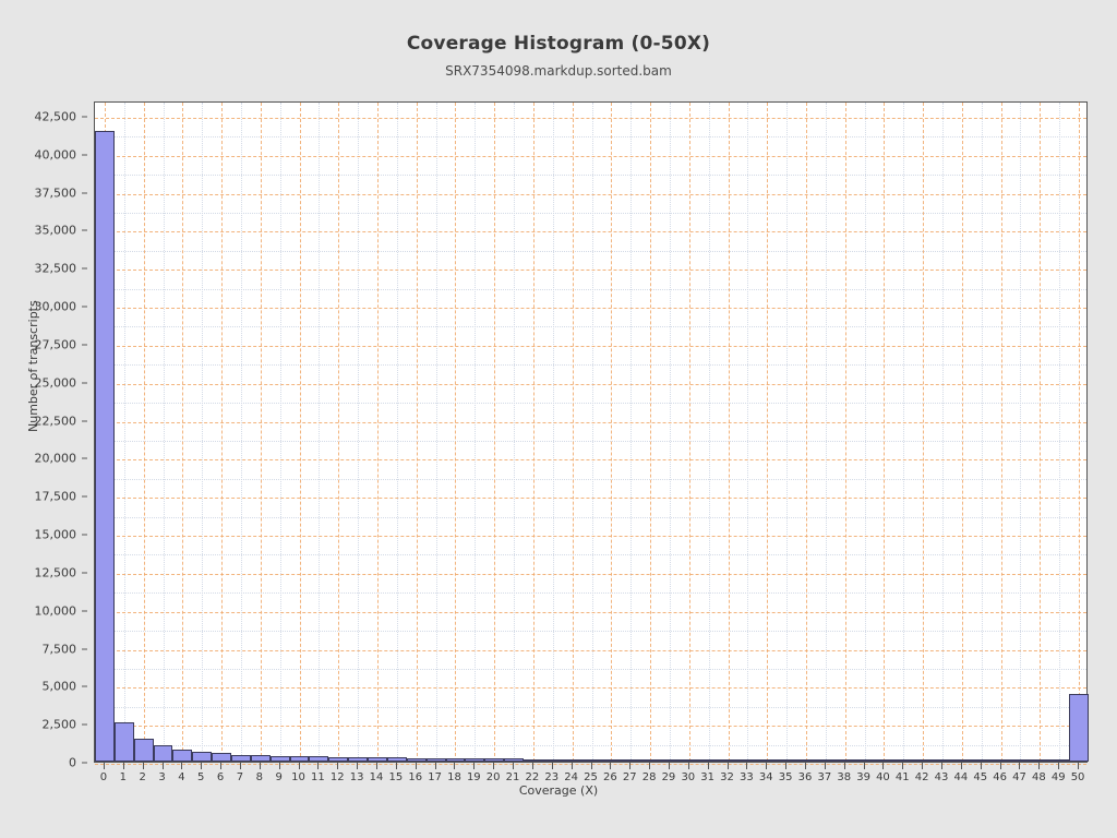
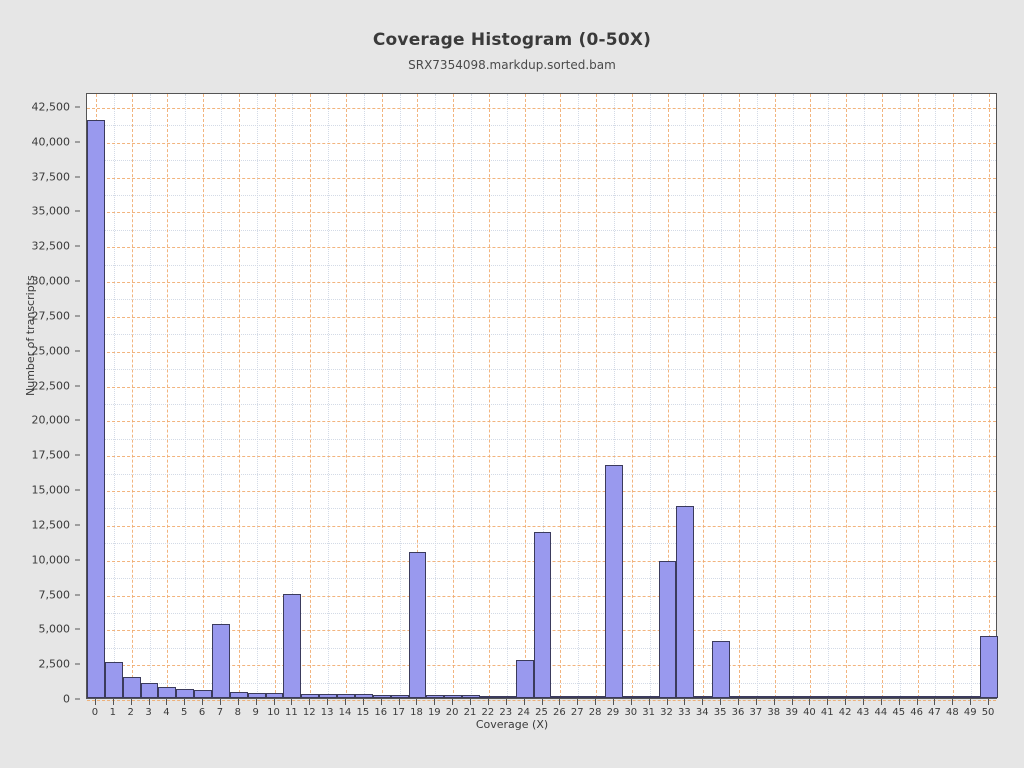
7: 400 -> 5300
11: 300 -> 7500
18: 200 -> 10500
24: 100 -> 2700
25: 100 -> 11900
29: 100 -> 16700
32: 100 -> 9800
33: 100 -> 13800
35: 100 -> 4100
